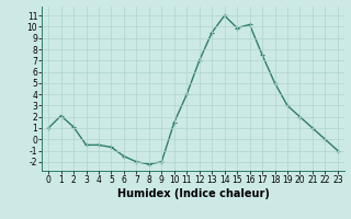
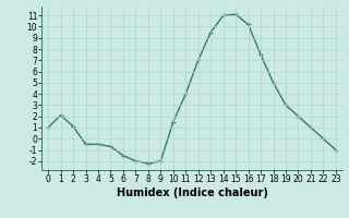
15: 9.9 -> 11.1
